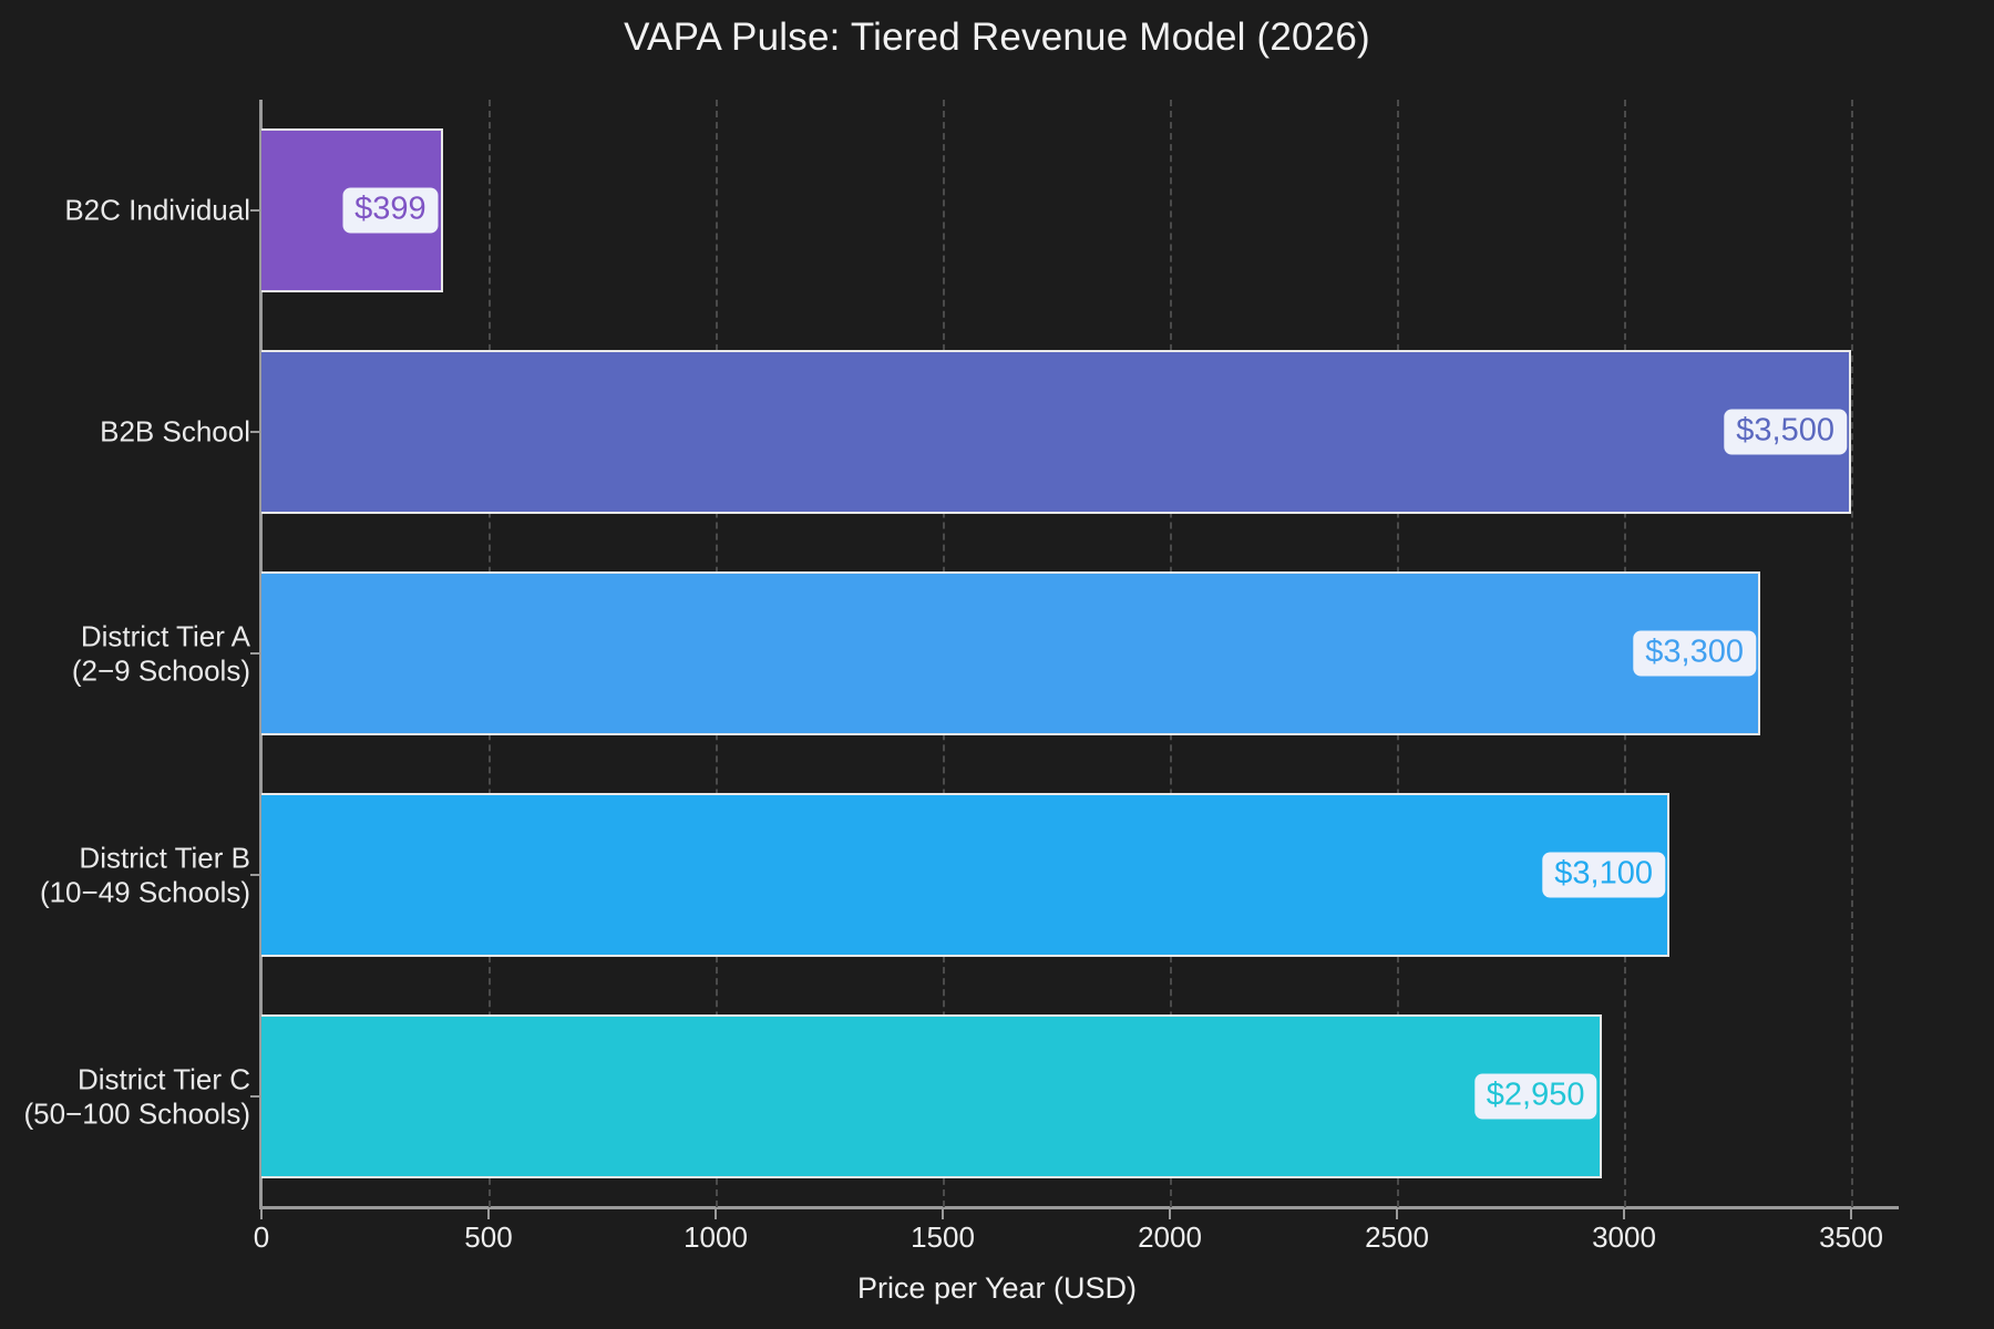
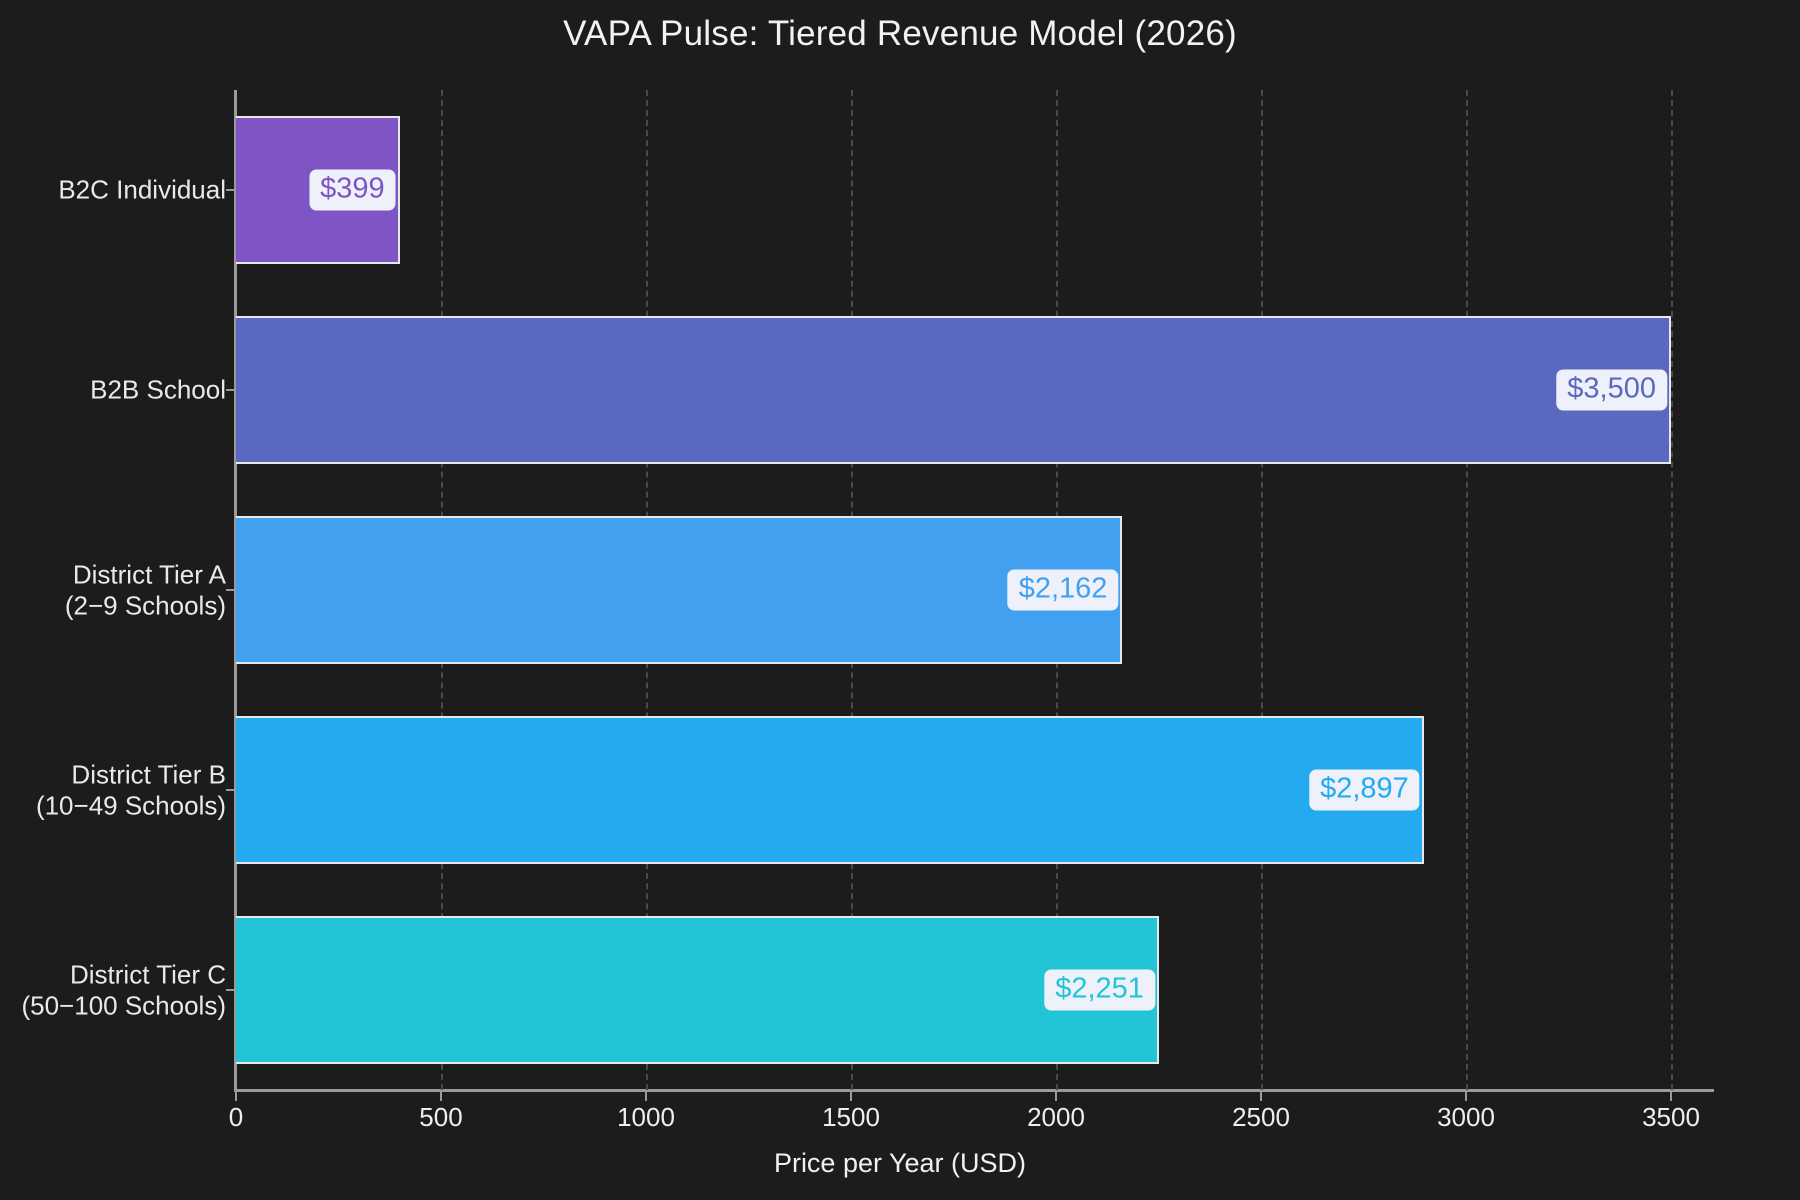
District Tier A (2−9 Schools): $3,300 -> $2,162
District Tier B (10−49 Schools): $3,100 -> $2,897
District Tier C (50−100 Schools): $2,950 -> $2,251
